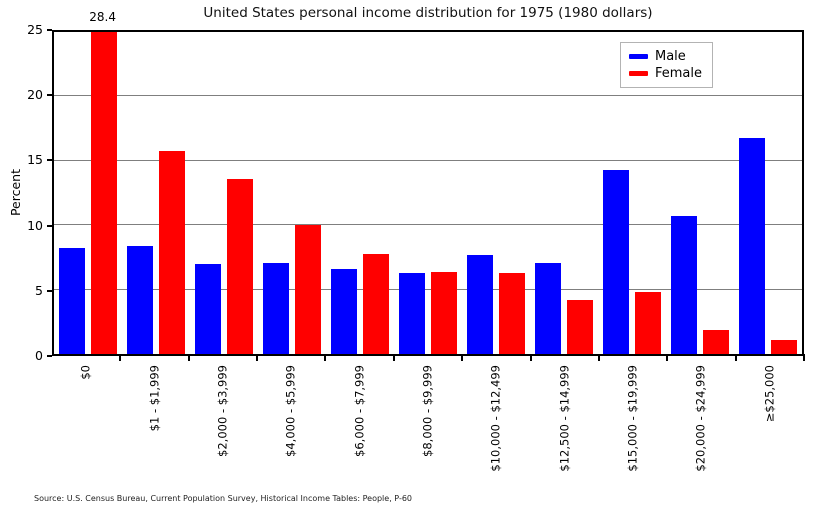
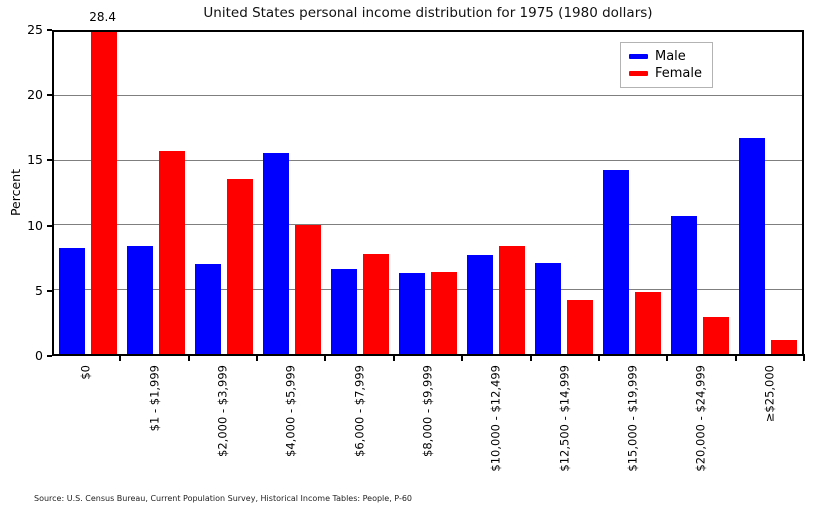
Male/$4,000 - $5,999: 7.1 -> 15.6
Female/$10,000 - $12,499: 6.3 -> 8.4
Female/$20,000 - $24,999: 1.9 -> 2.9
